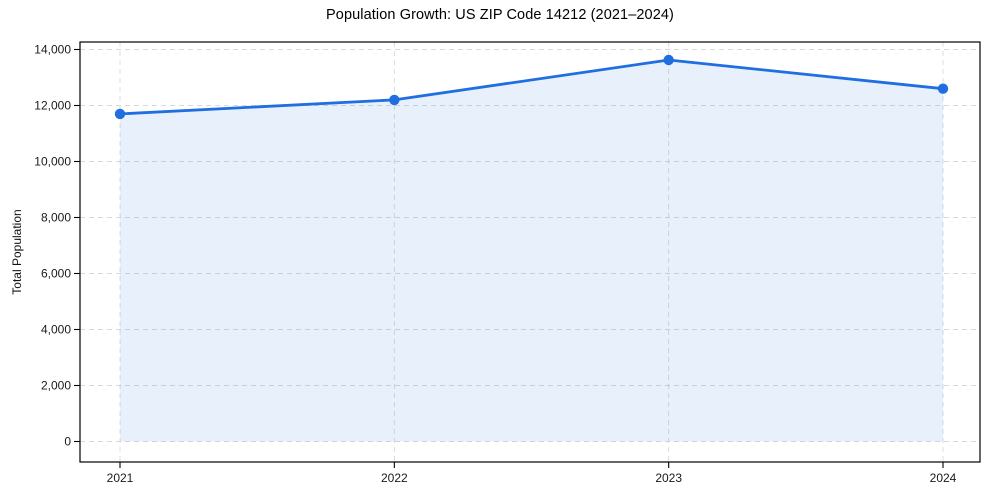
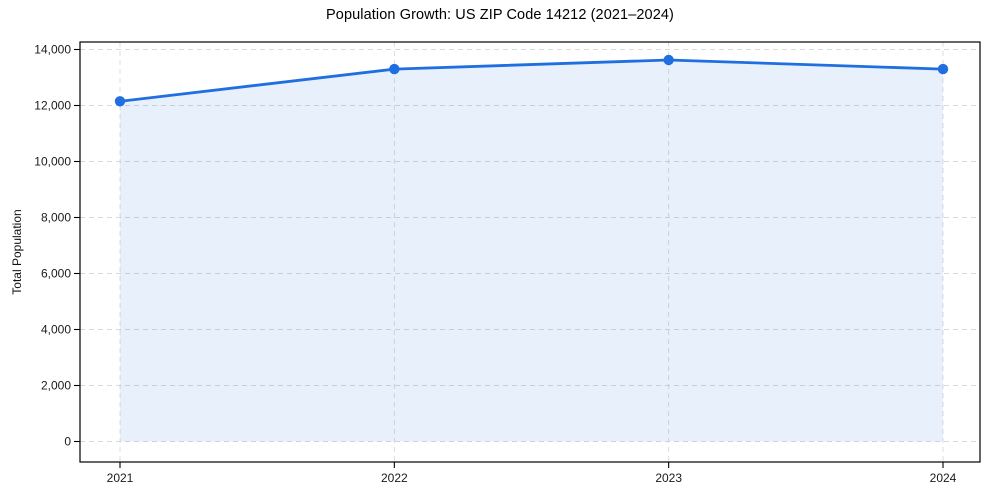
2021: 11700 -> 12200
2022: 12200 -> 13300
2024: 12600 -> 13300
